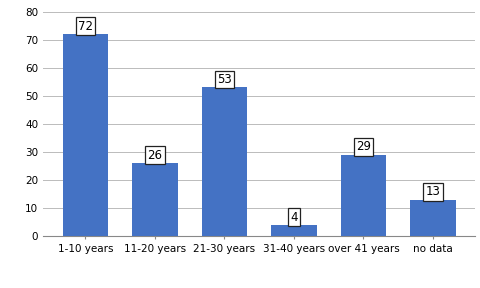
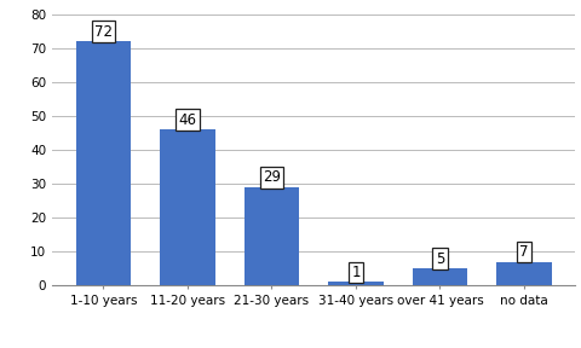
11-20 years: 26 -> 46
21-30 years: 53 -> 29
31-40 years: 4 -> 1
over 41 years: 29 -> 5
no data: 13 -> 7
